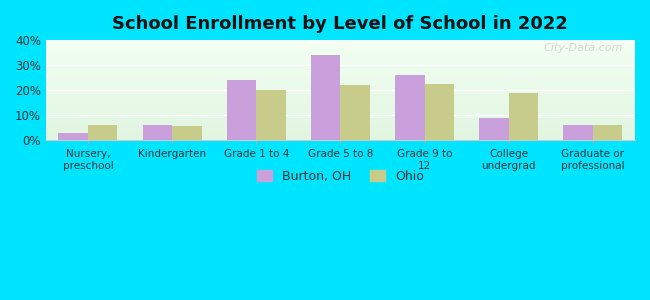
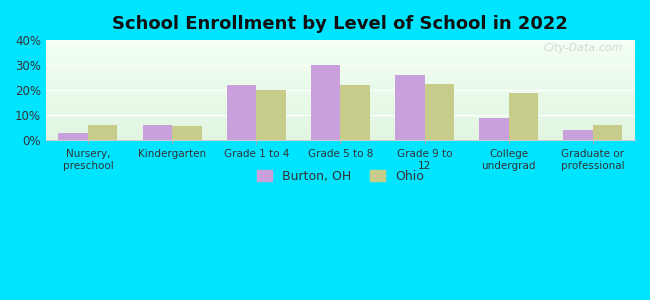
Burton, OH/Grade 1 to 4: 24% -> 22%
Burton, OH/Grade 5 to 8: 34% -> 30%
Burton, OH/Graduate or professional: 6% -> 4%
